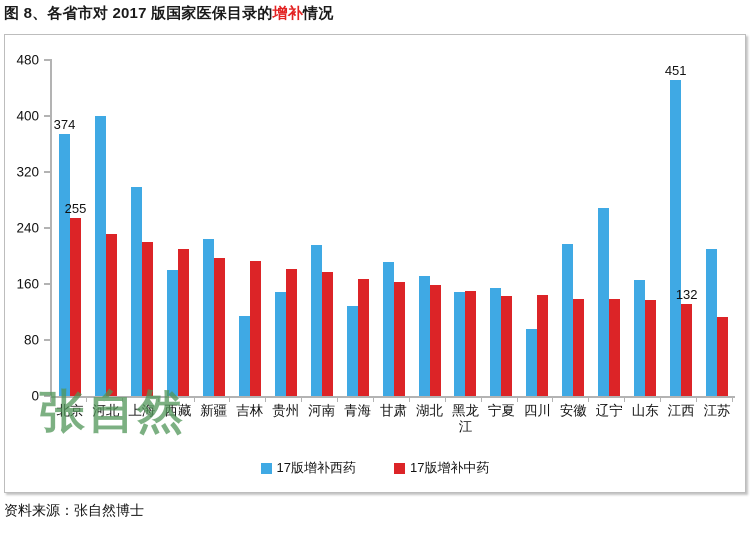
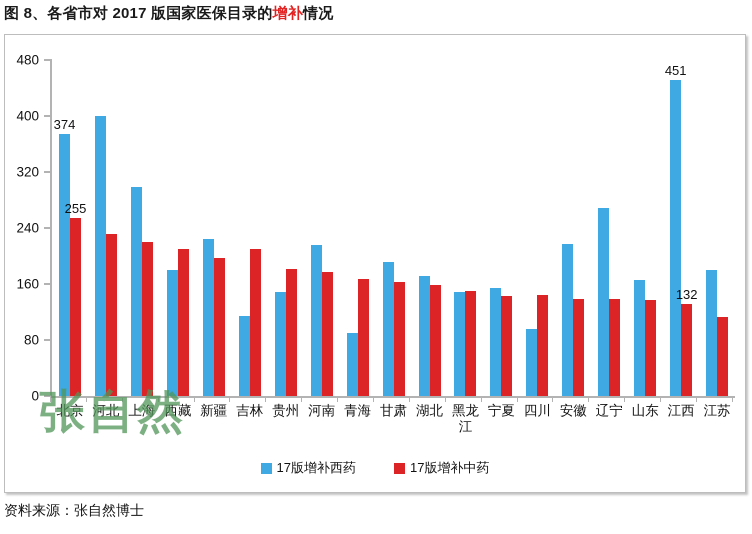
17版增补中药/吉林: 190 -> 210
17版增补西药/青海: 130 -> 90
17版增补西药/江苏: 210 -> 180
